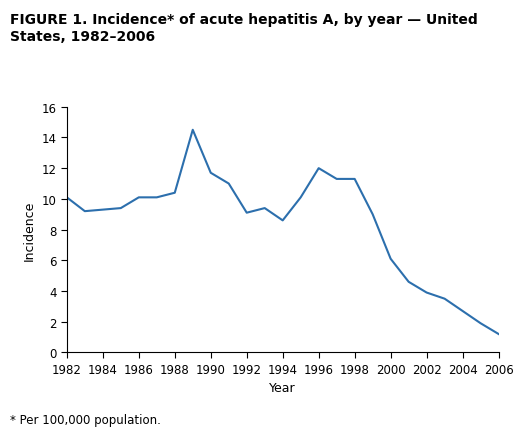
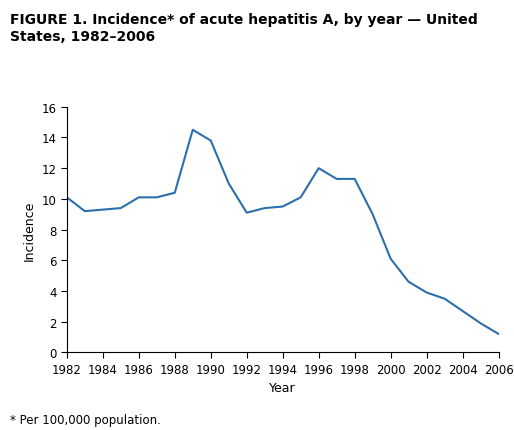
1990: 11.7 -> 13.8
1994: 8.6 -> 9.5
